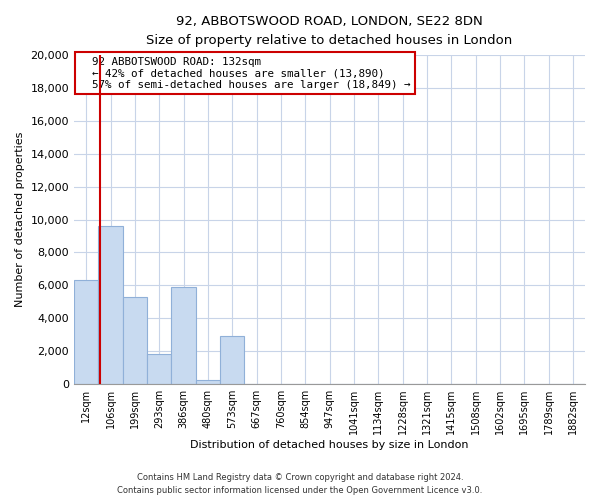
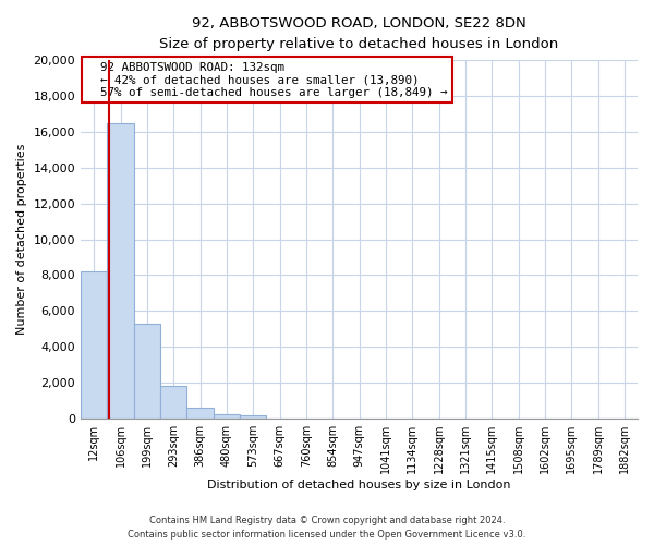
12sqm: 6,300 -> 8,200
106sqm: 9,600 -> 16,500
386sqm: 5,900 -> 600
573sqm: 2,900 -> 200
